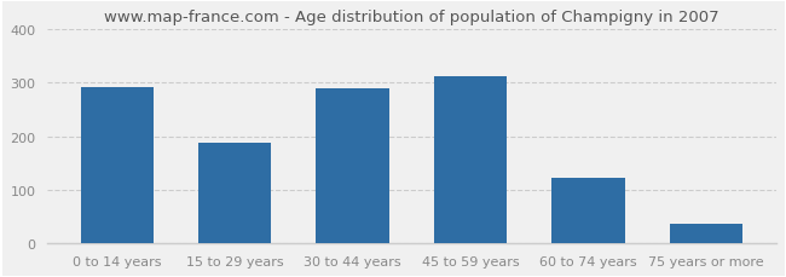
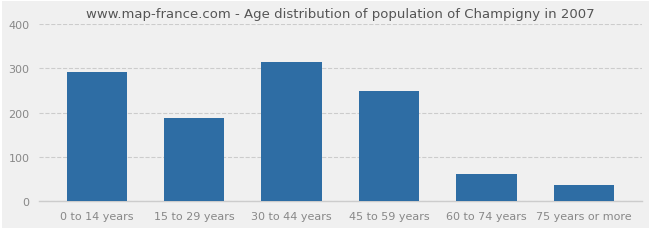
30 to 44 years: 289 -> 315
45 to 59 years: 313 -> 250
60 to 74 years: 122 -> 60
